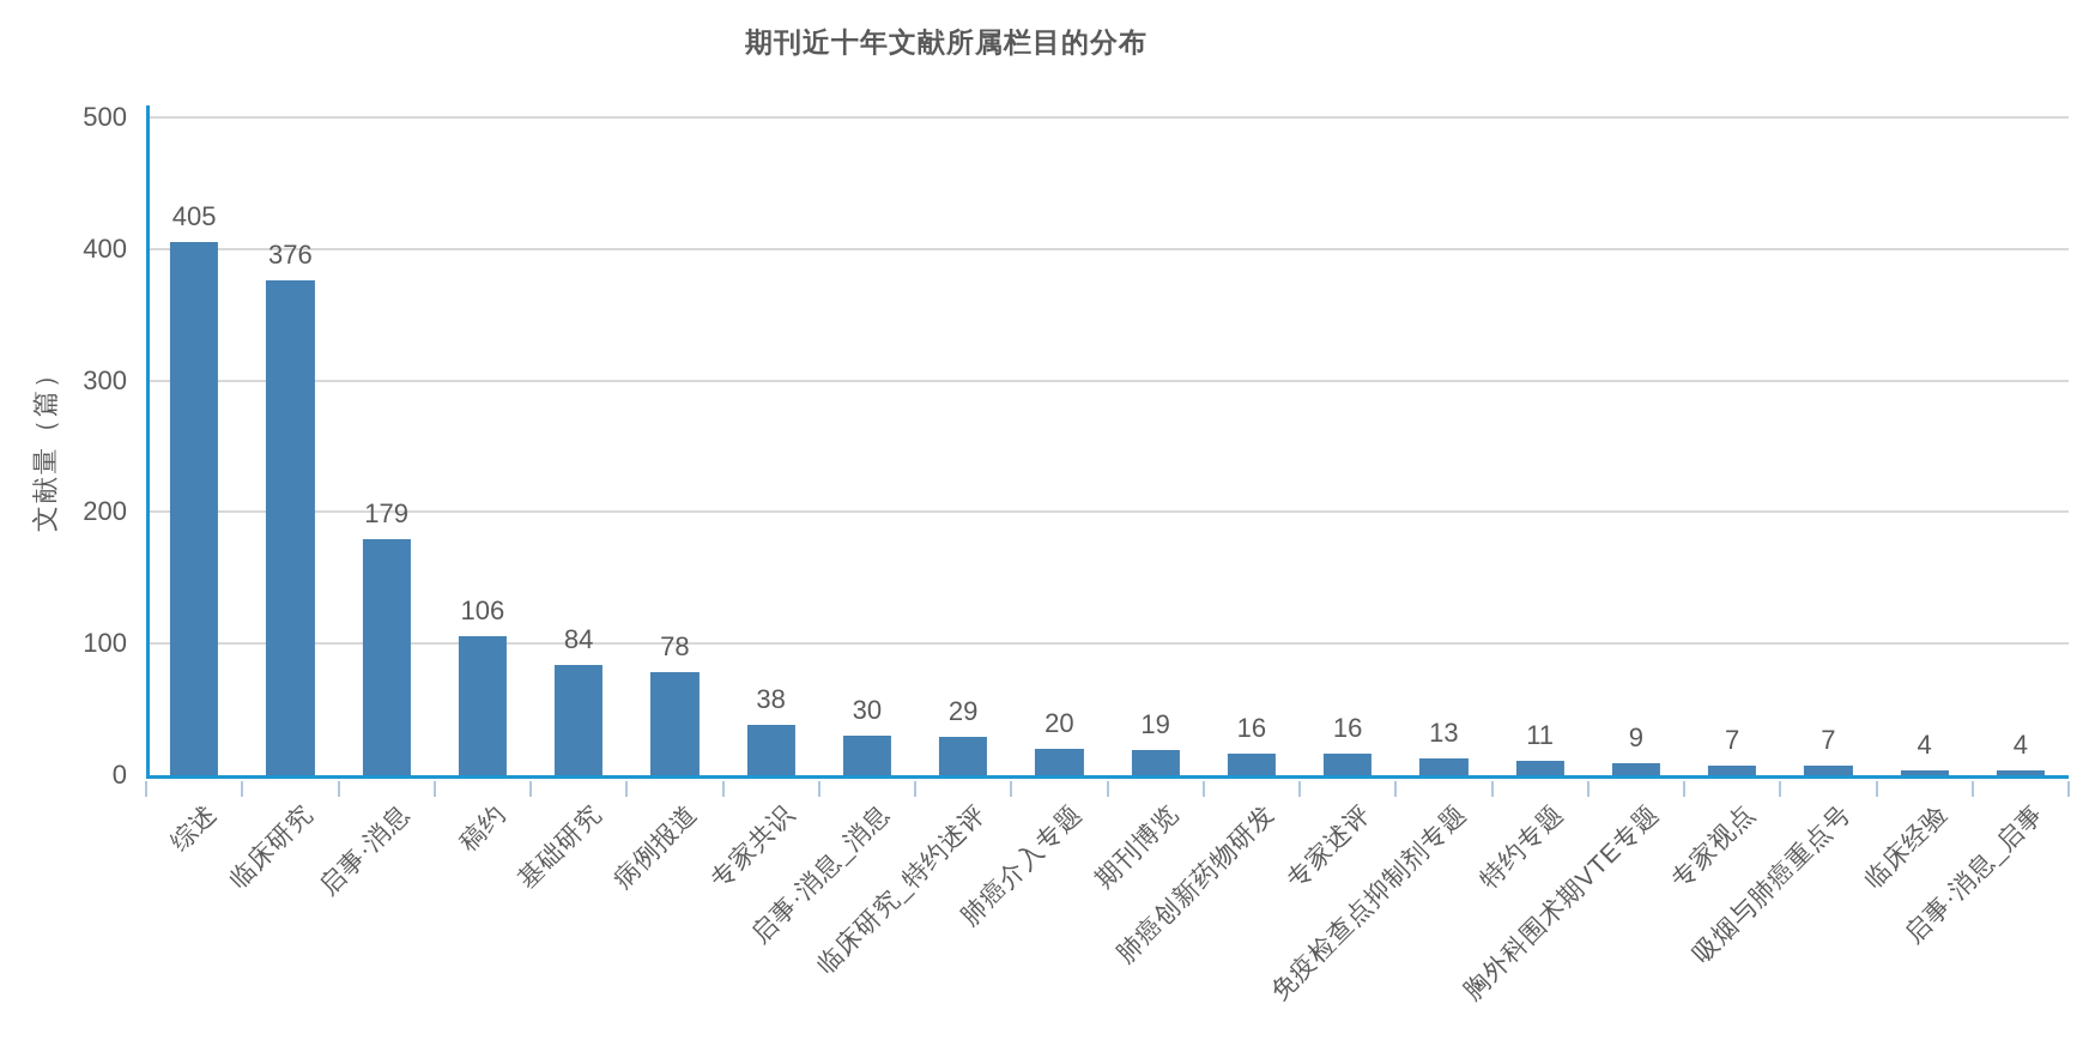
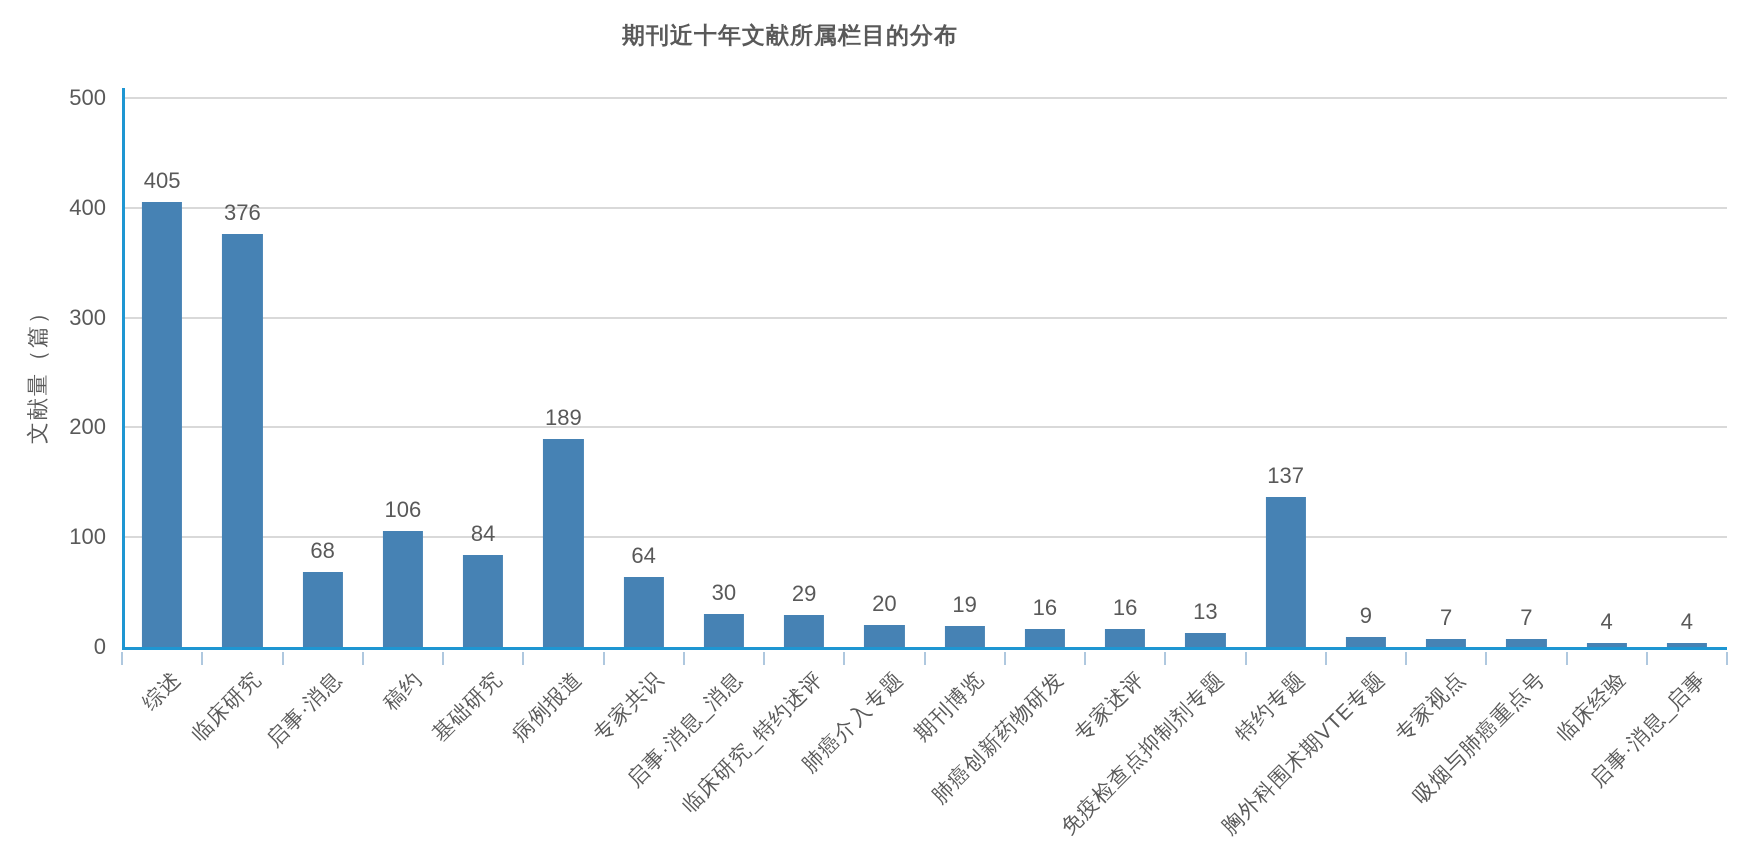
启事·消息: 179 -> 68
病例报道: 78 -> 189
专家共识: 38 -> 64
特约专题: 11 -> 137
